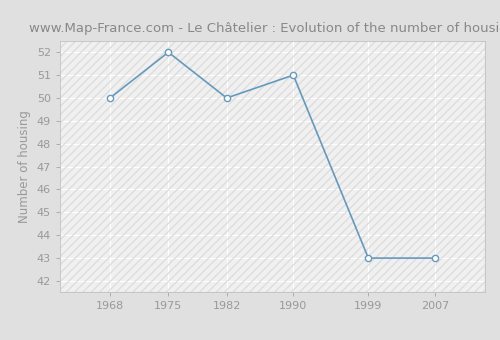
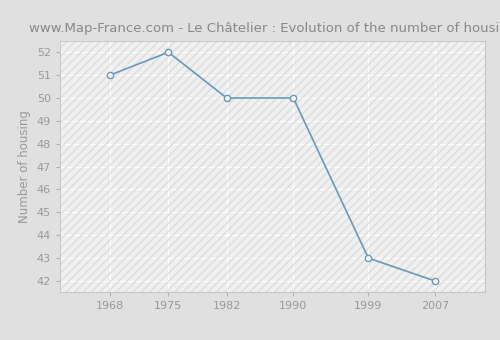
1968: 50 -> 51
1990: 51 -> 50
2007: 43 -> 42
